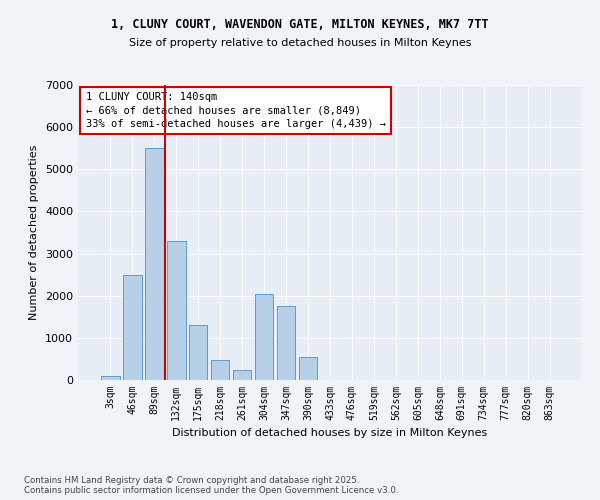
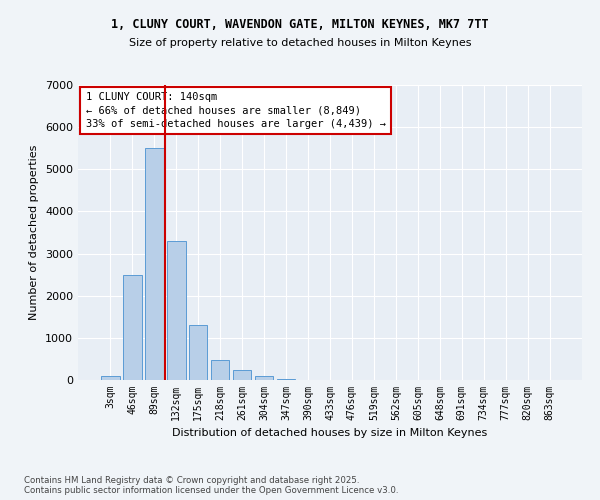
304sqm: 2050 -> 90
347sqm: 1750 -> 30
390sqm: 550 -> 0
